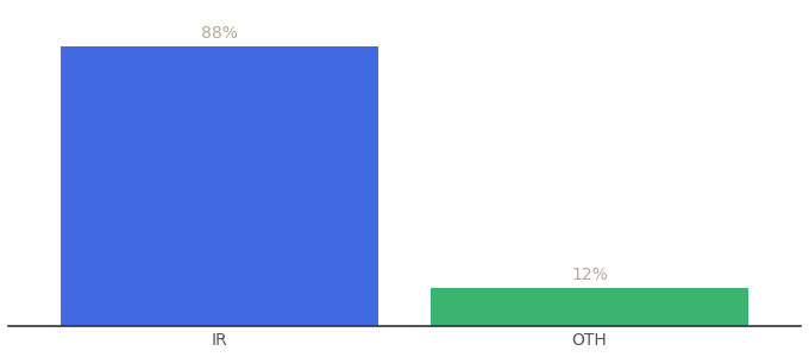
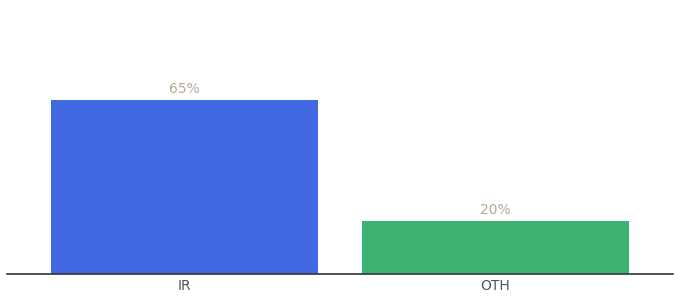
IR: 88% -> 65%
OTH: 12% -> 20%
